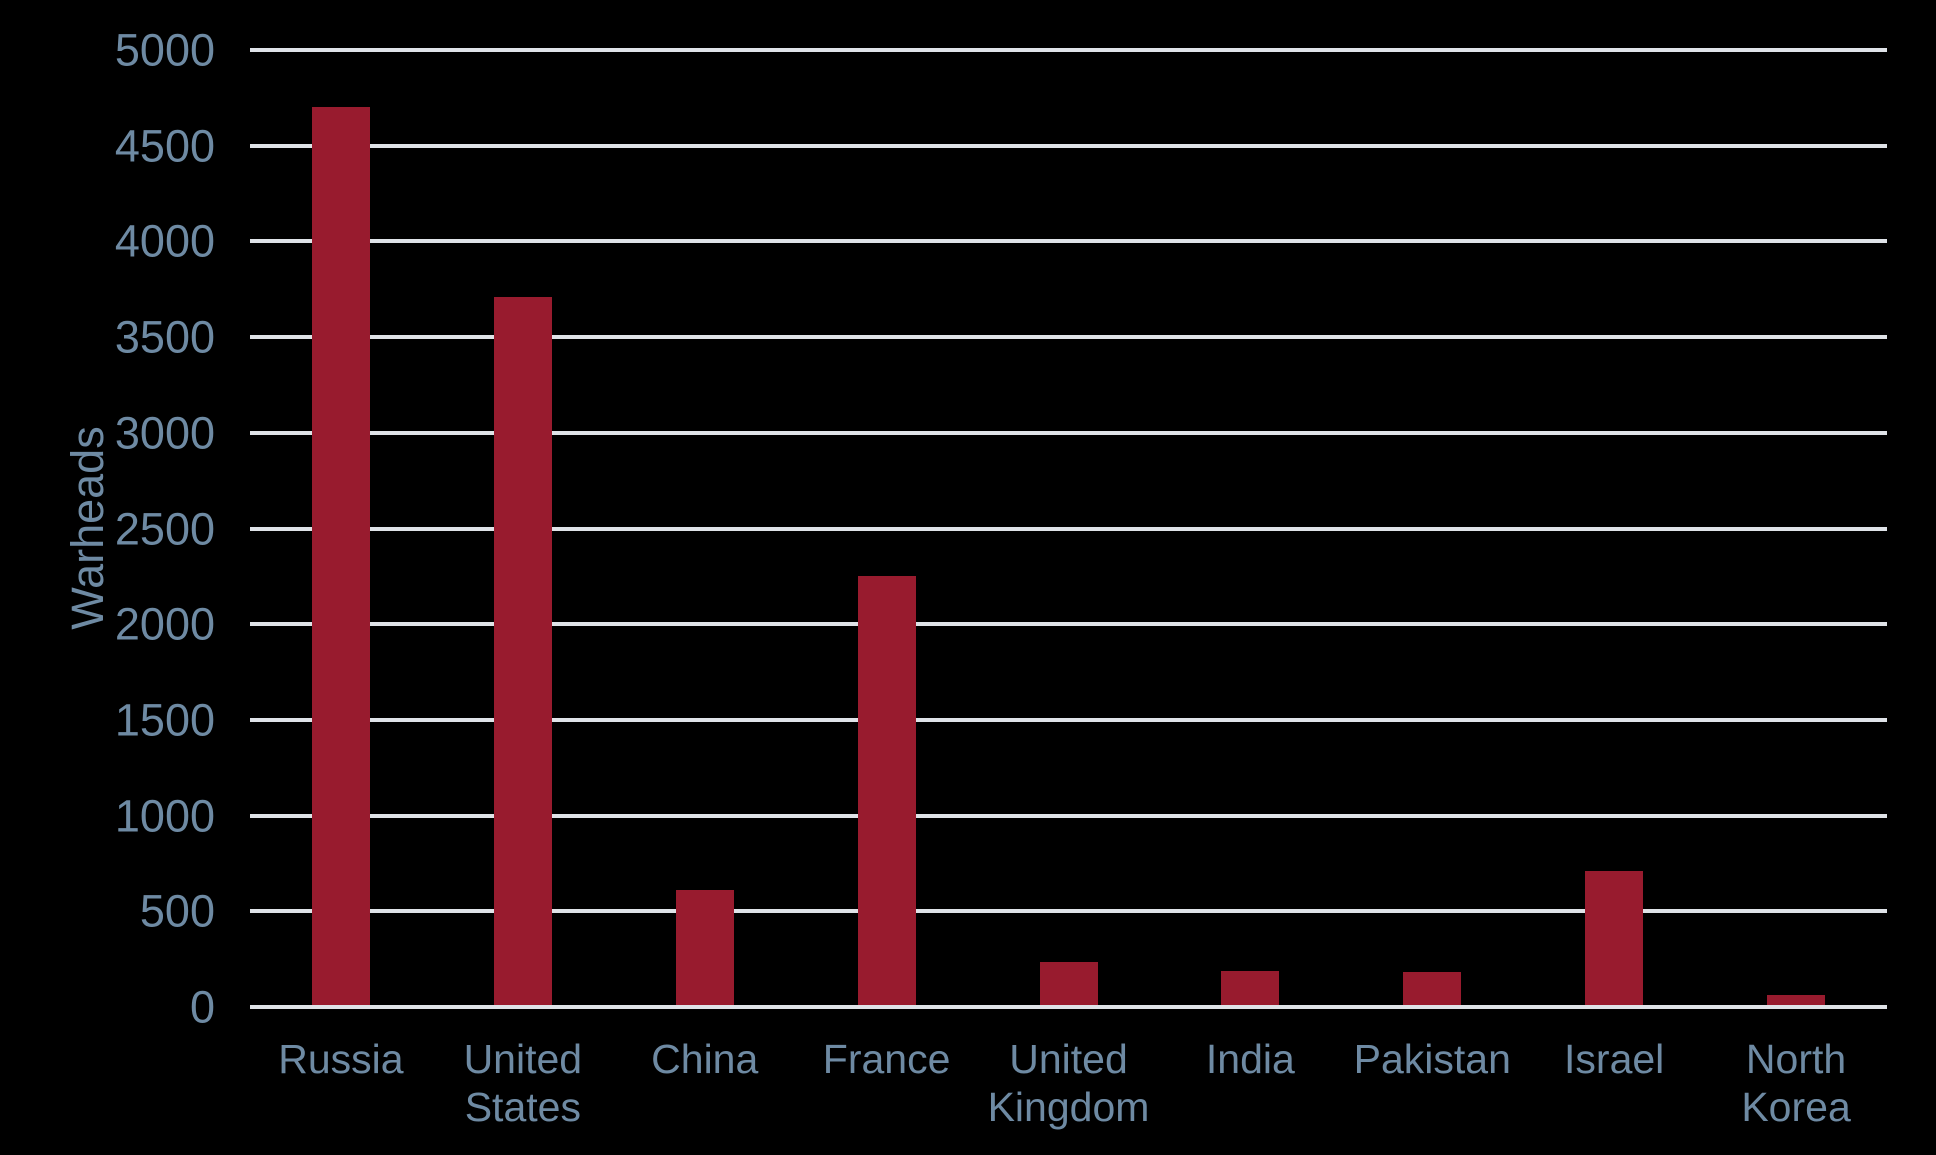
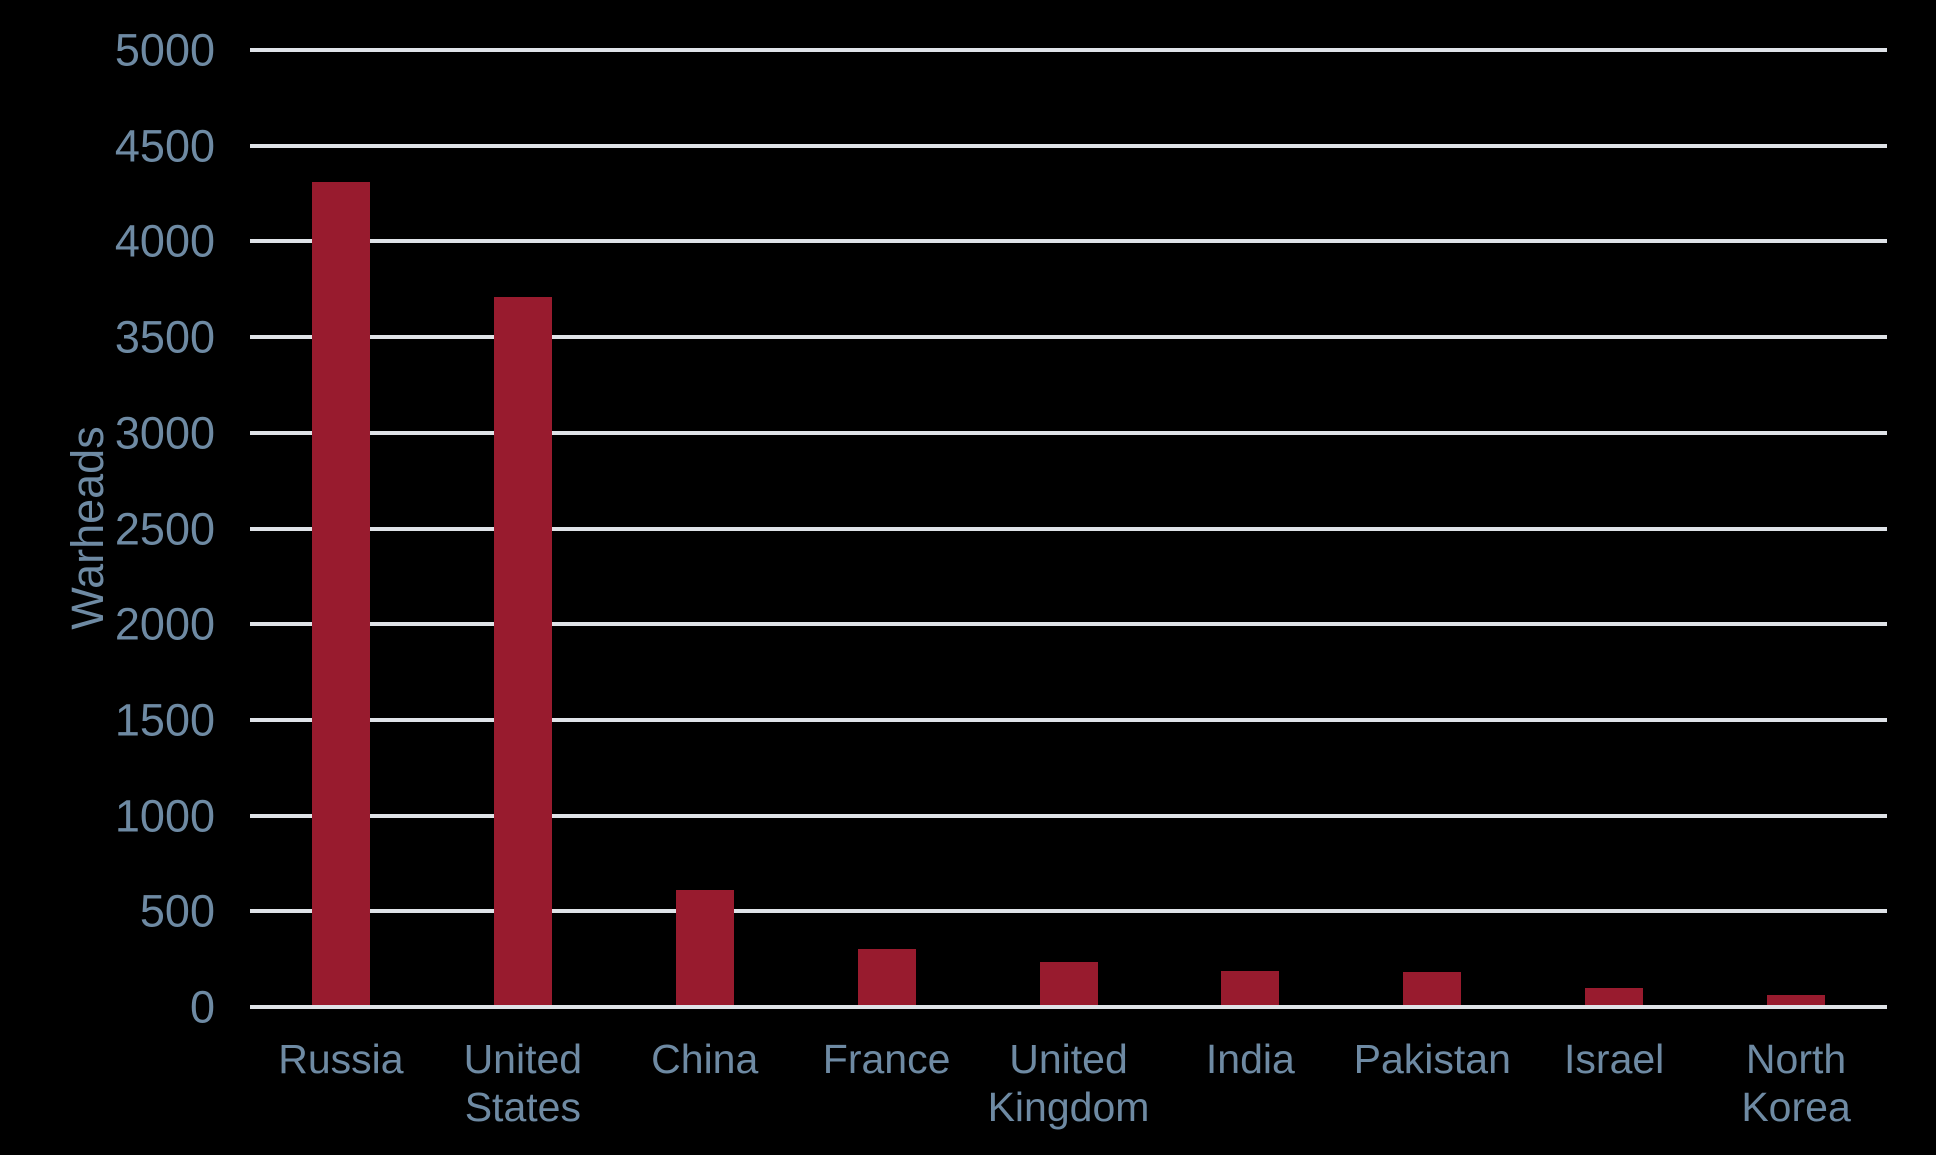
Russia: 4690 -> 4300
France: 2240 -> 290
Israel: 700 -> 90
